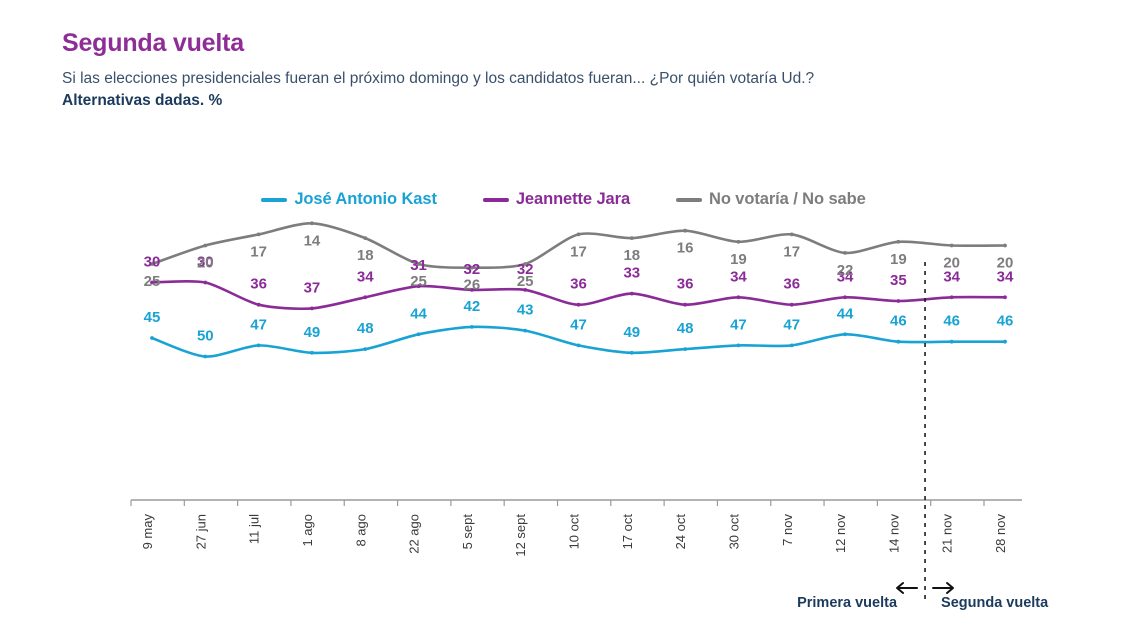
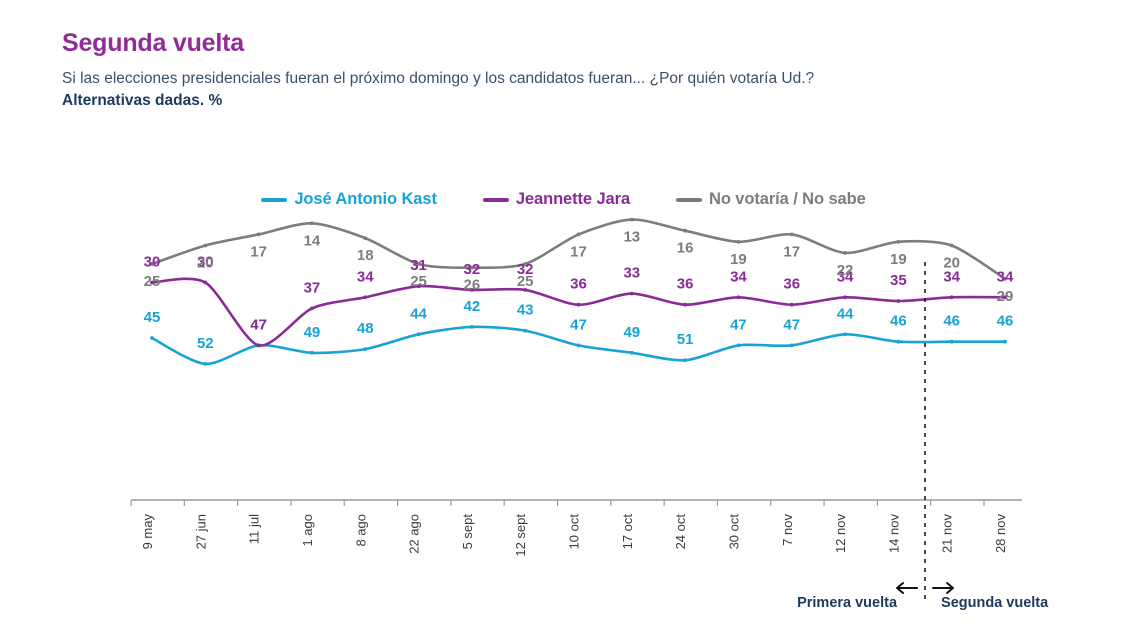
José Antonio Kast/27 jun: 50 -> 52
Jeannette Jara/11 jul: 36 -> 47
No votaría / No sabe/17 oct: 18 -> 13
José Antonio Kast/24 oct: 48 -> 51
No votaría / No sabe/28 nov: 20 -> 29
